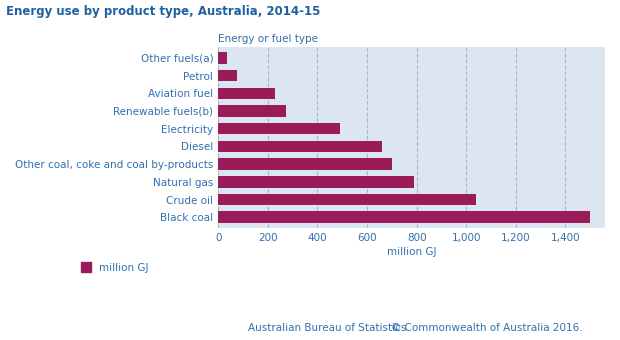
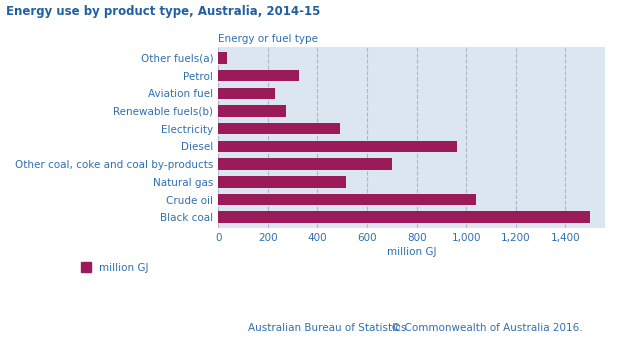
Petrol: 75 -> 325
Diesel: 660 -> 965
Natural gas: 790 -> 515
